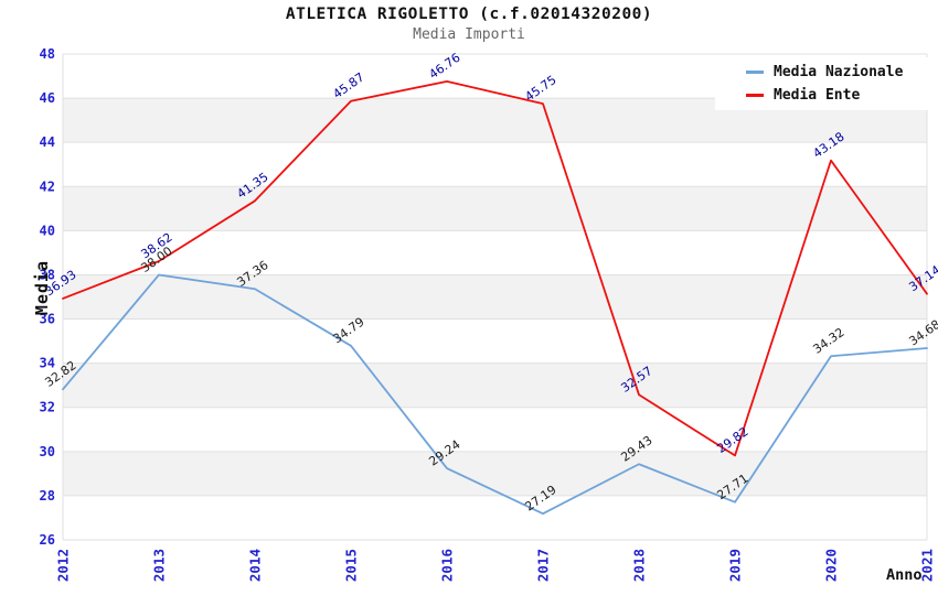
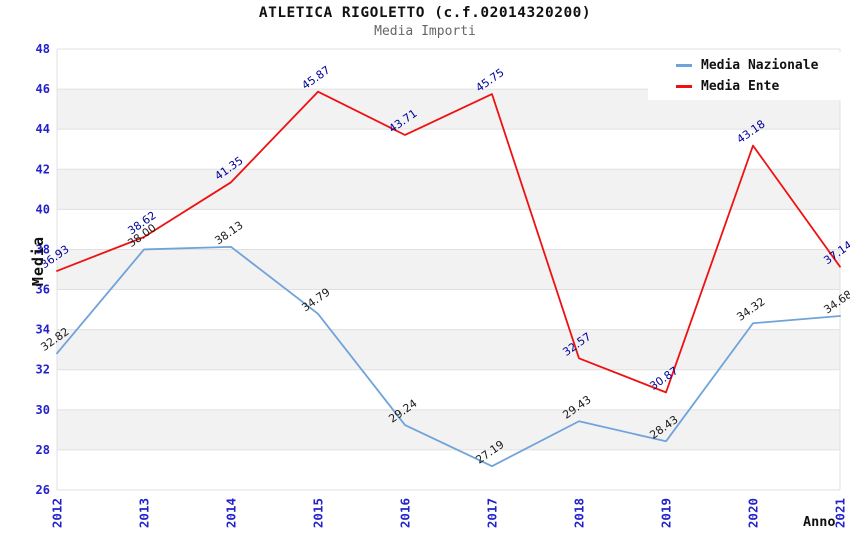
Media Nazionale/2014: 37.36 -> 38.13
Media Ente/2016: 46.76 -> 43.71
Media Nazionale/2019: 27.71 -> 28.43
Media Ente/2019: 29.82 -> 30.87
